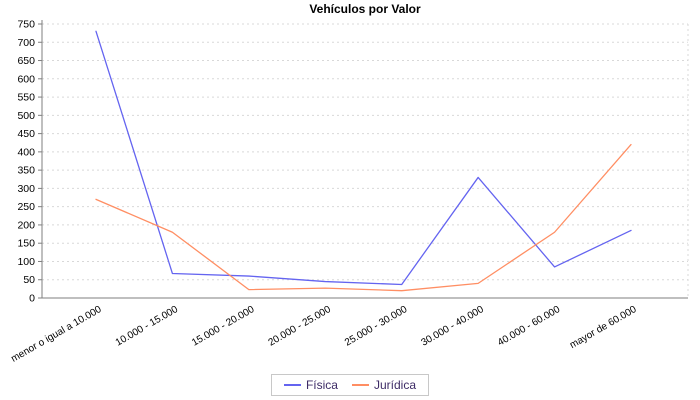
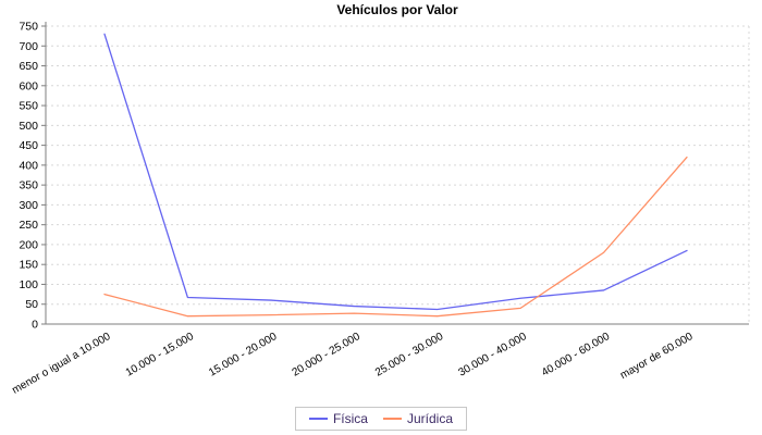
Jurídica/menor o igual a 10.000: 270 -> 80
Jurídica/10.000 - 15.000: 180 -> 20
Física/30.000 - 40.000: 330 -> 60
